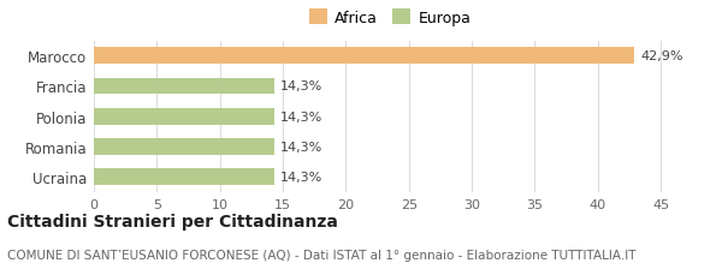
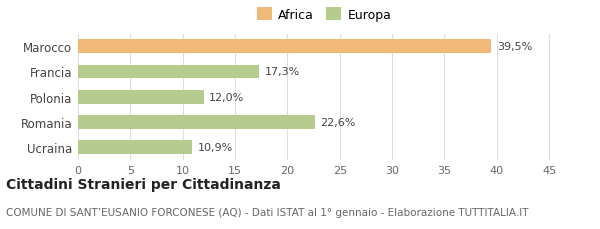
Marocco: 42,9% -> 39,5%
Francia: 14,3% -> 17,3%
Polonia: 14,3% -> 12,0%
Romania: 14,3% -> 22,6%
Ucraina: 14,3% -> 10,9%
